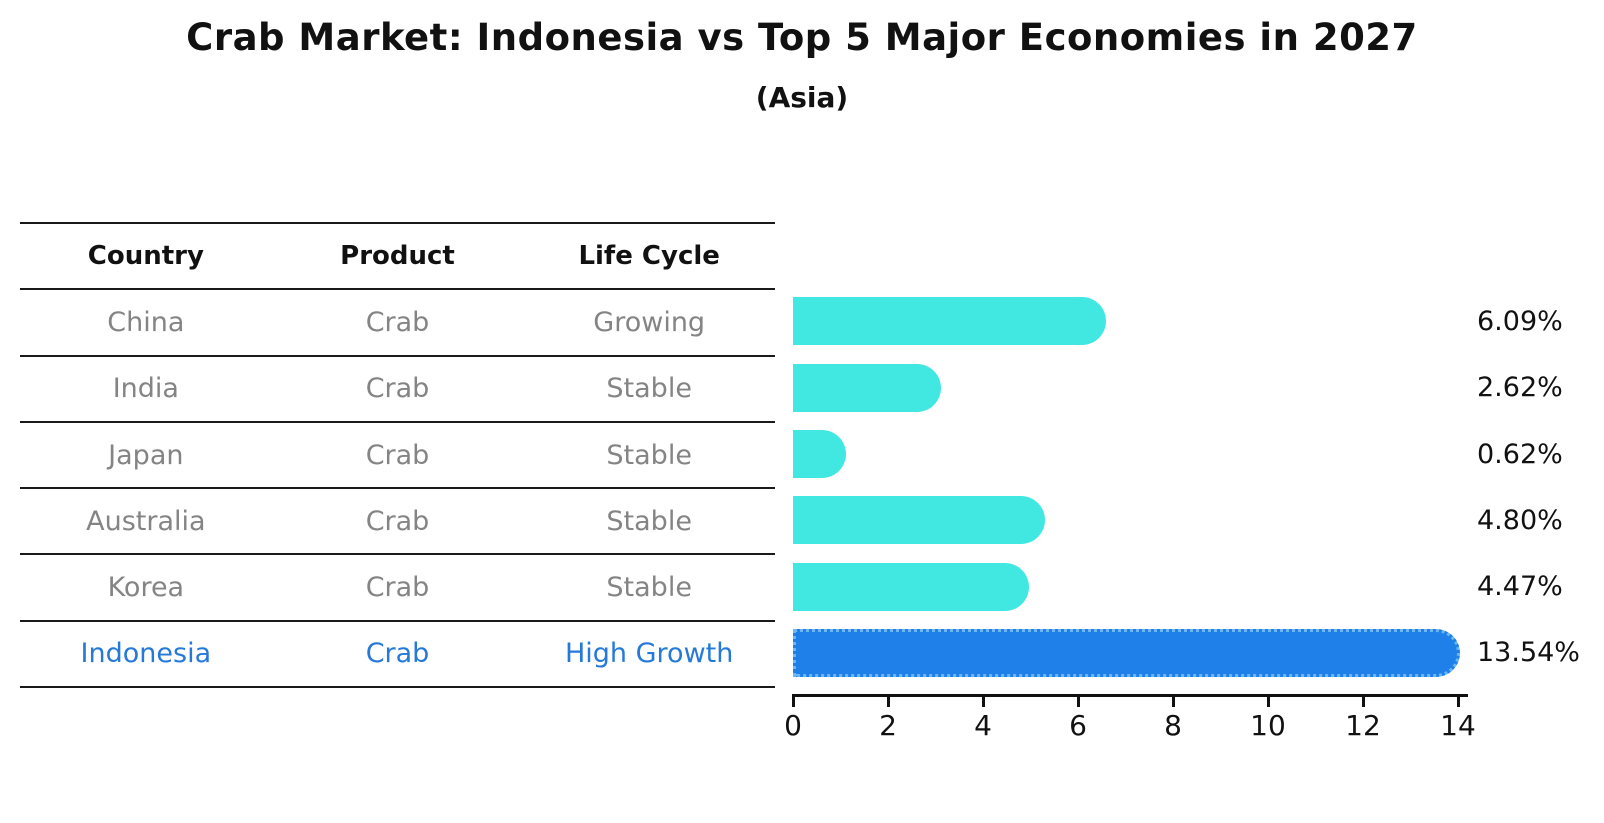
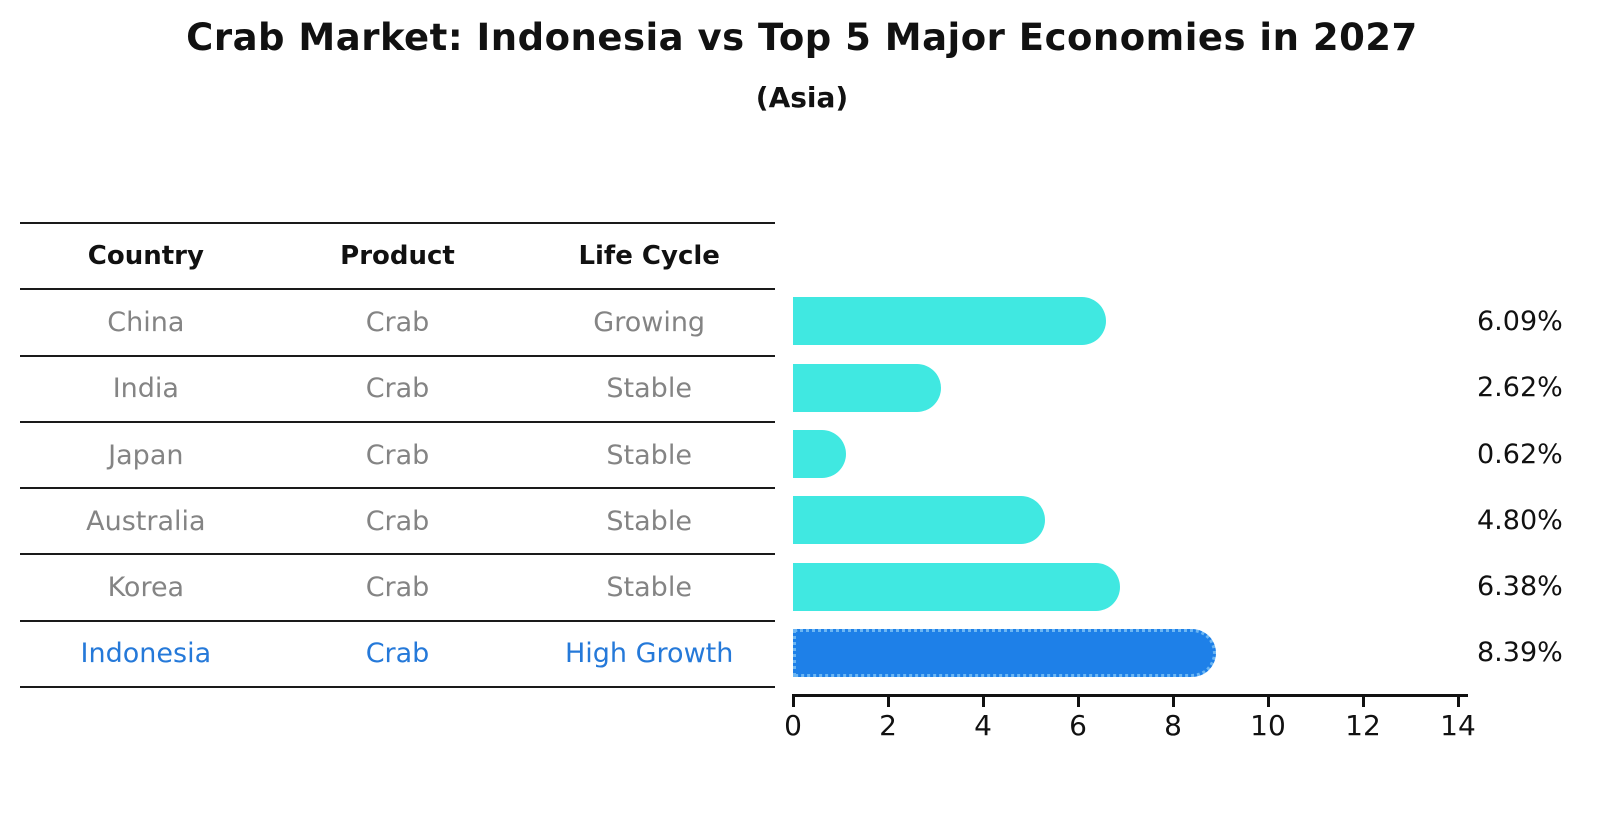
Korea: 4.47% -> 6.38%
Indonesia: 13.54% -> 8.39%
